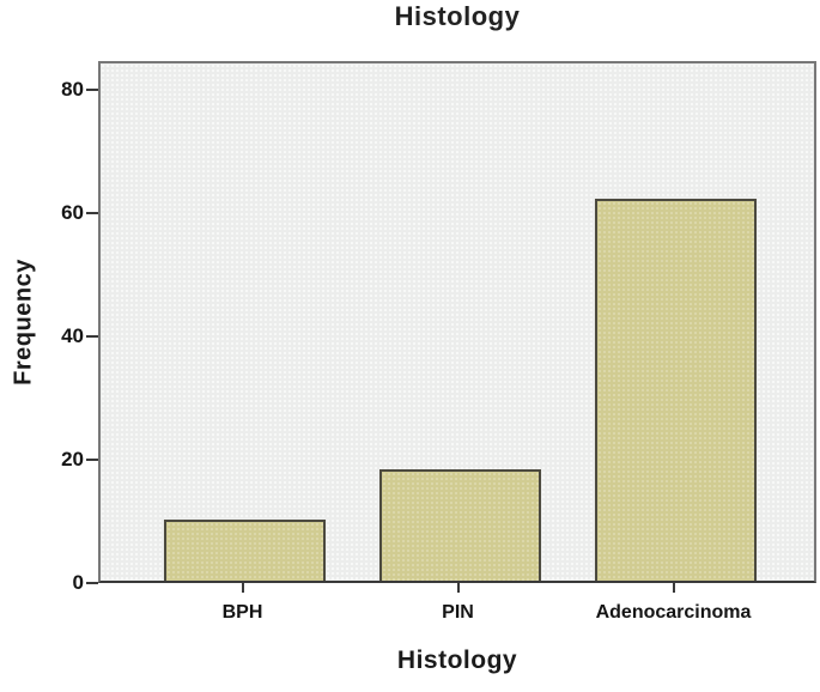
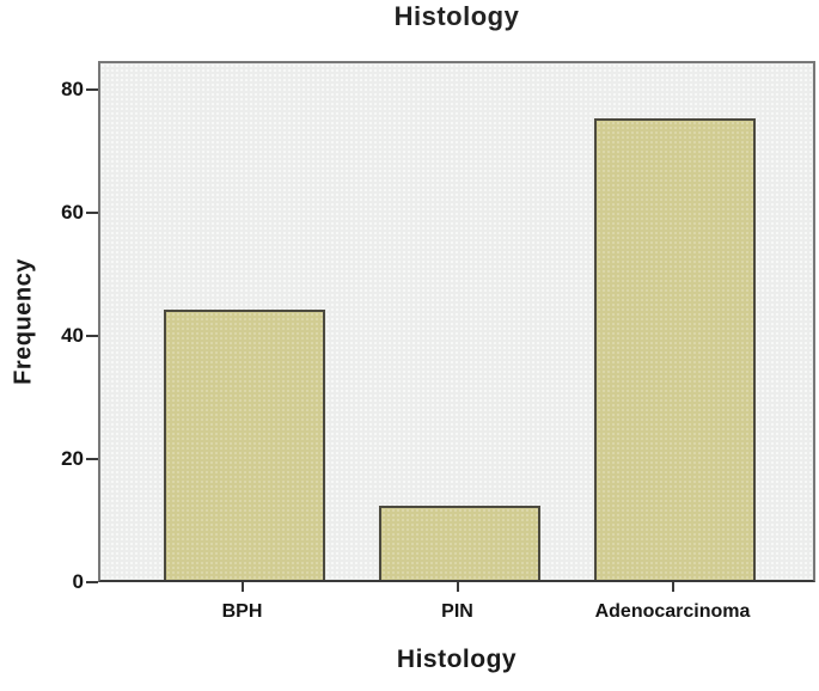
BPH: 10 -> 44
PIN: 18 -> 12
Adenocarcinoma: 62 -> 75
